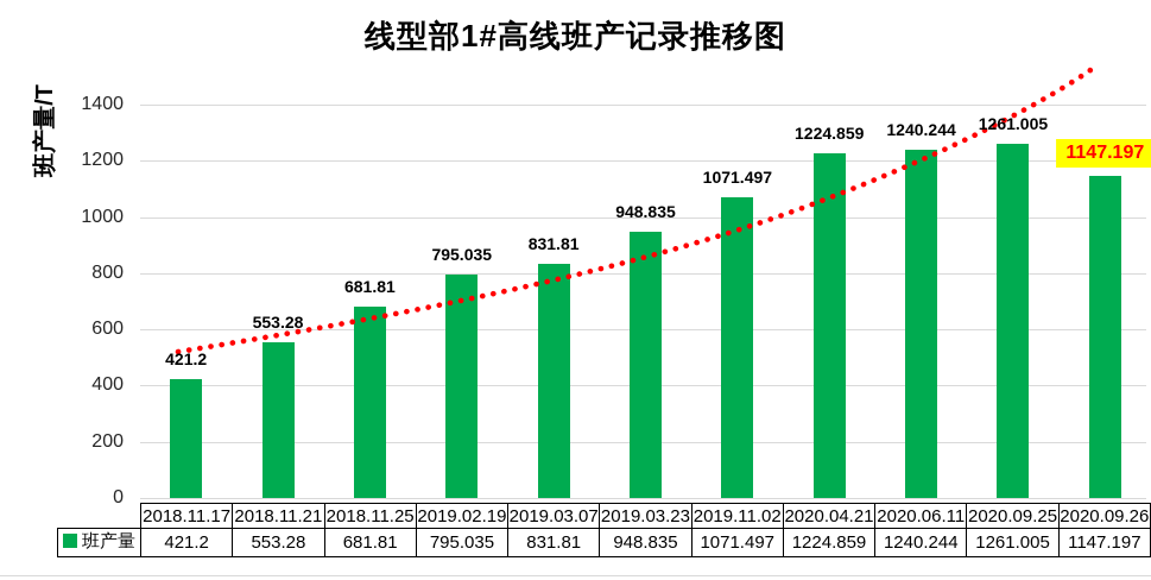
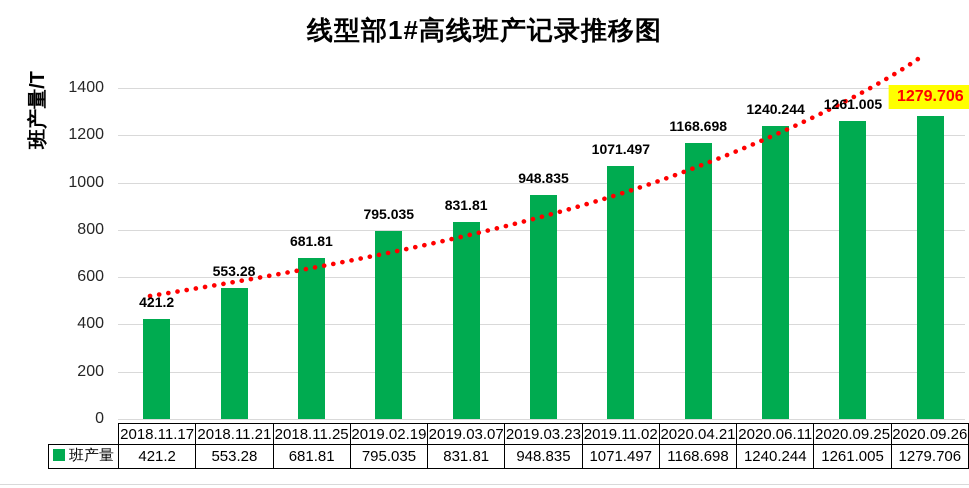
2020.04.21: 1224.859 -> 1168.698
2020.09.26: 1147.197 -> 1279.706
